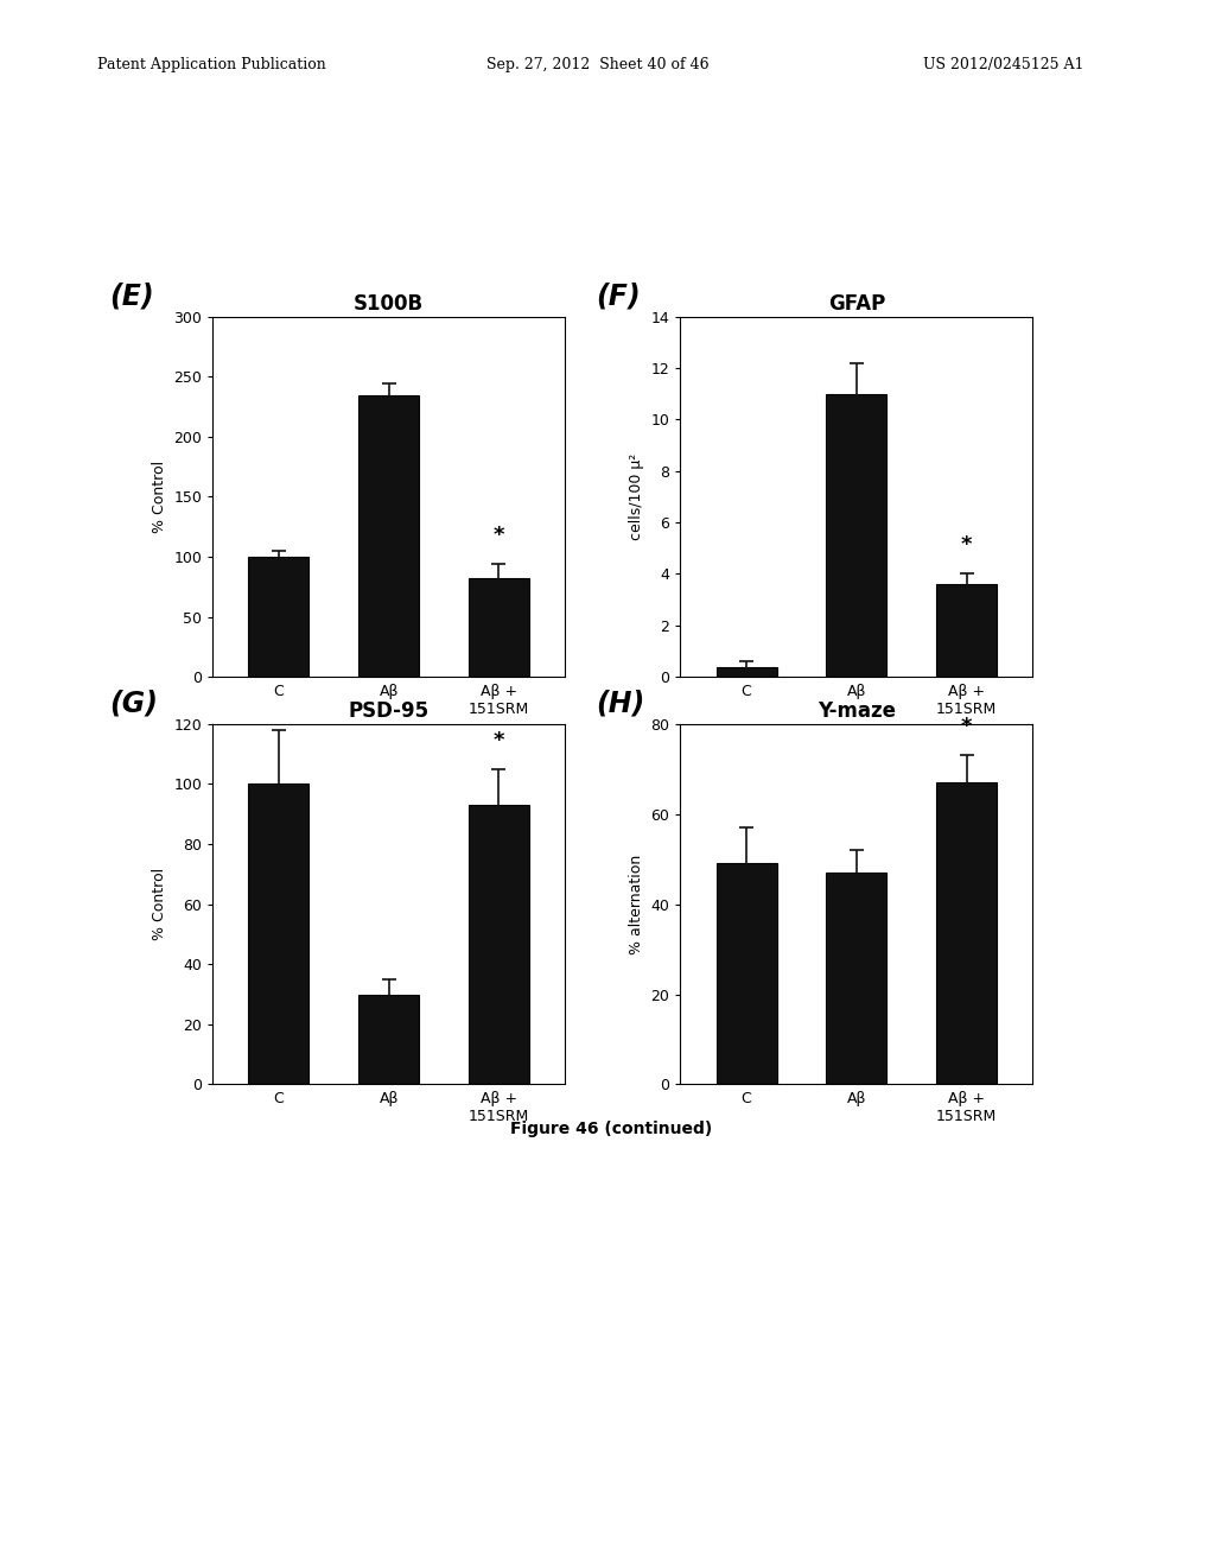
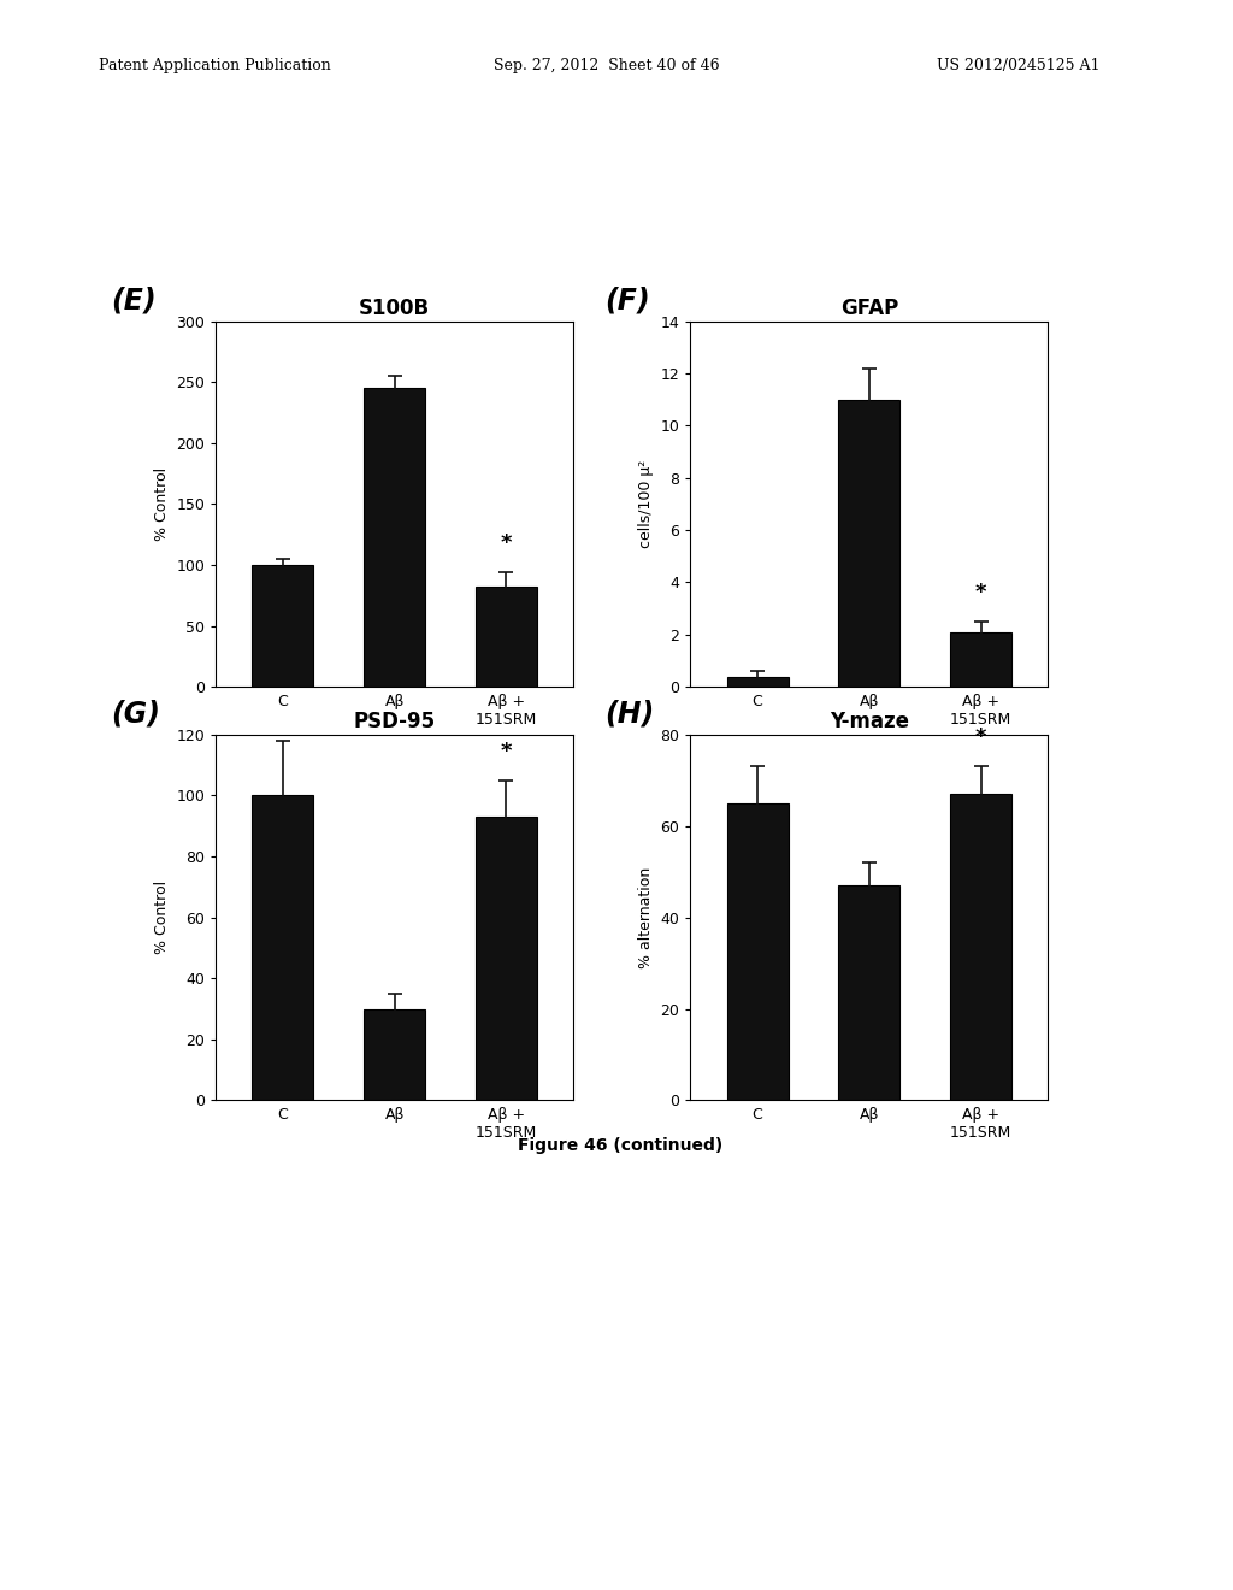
S100B/Aβ: 234 -> 245
GFAP/Aβ + 151SRM: 3.6 -> 2.1
Y-maze/C: 49 -> 65
